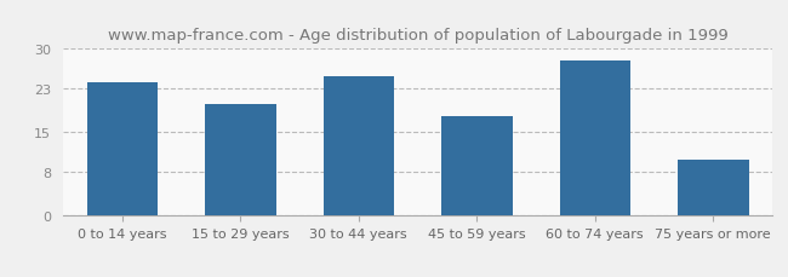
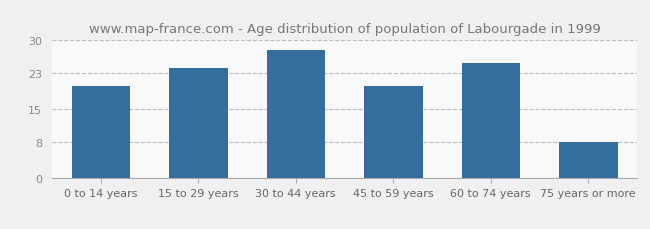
0 to 14 years: 24 -> 20
15 to 29 years: 20 -> 24
30 to 44 years: 25 -> 28
45 to 59 years: 18 -> 20
60 to 74 years: 28 -> 25
75 years or more: 10 -> 8
